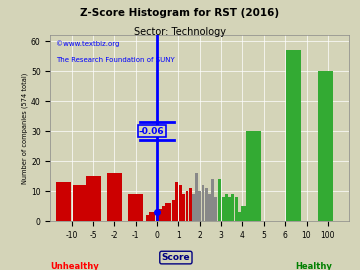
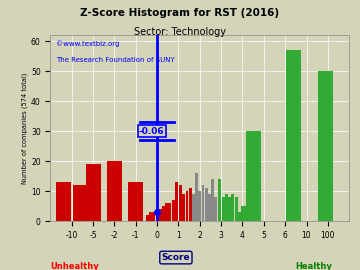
-5: 15 -> 19
-2: 16 -> 20
-1: 9 -> 13
